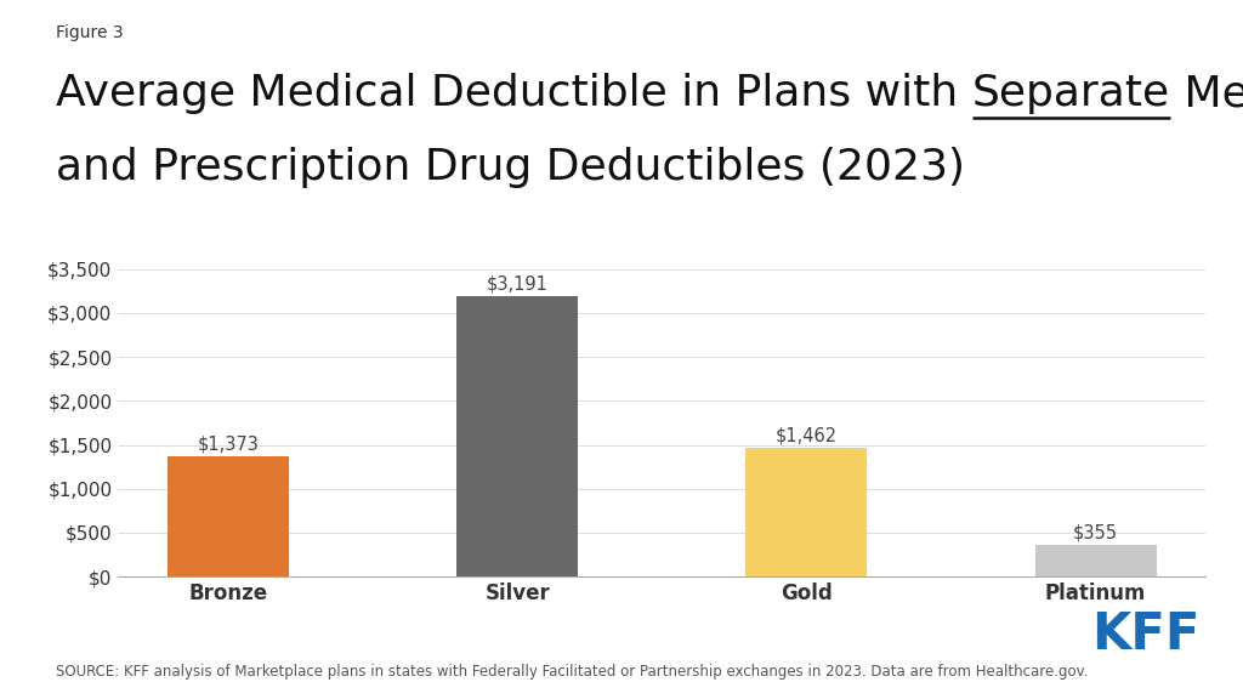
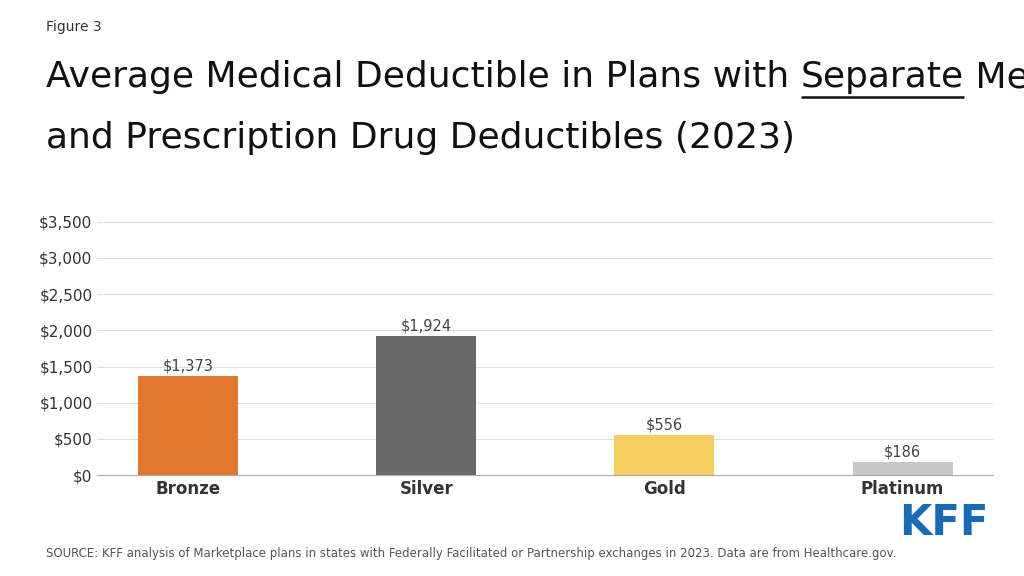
Silver: $3,191 -> $1,924
Gold: $1,462 -> $556
Platinum: $355 -> $186
